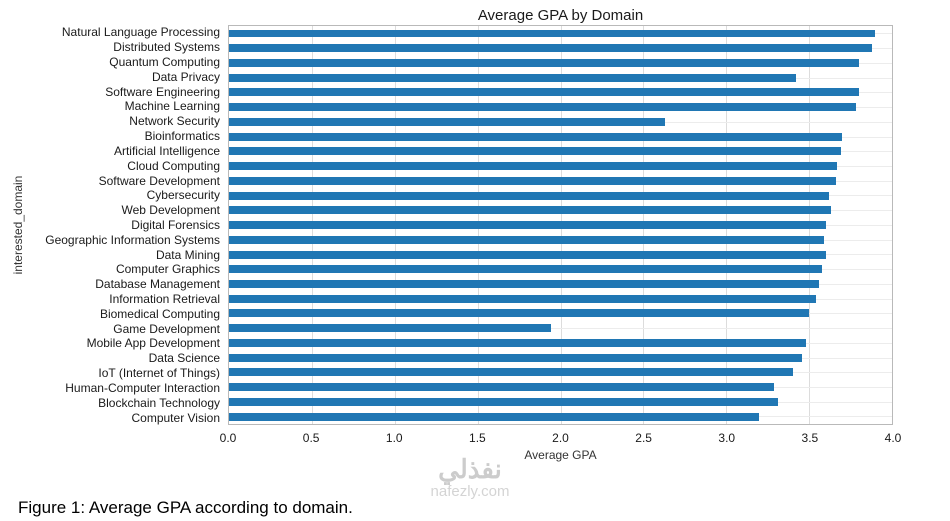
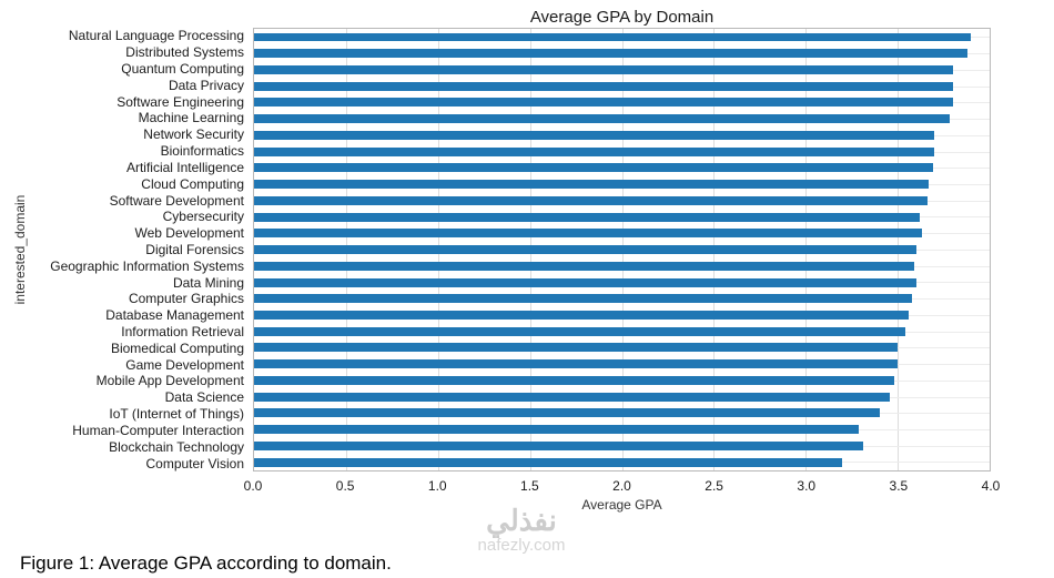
Data Privacy: 3.42 -> 3.80
Network Security: 2.63 -> 3.70
Game Development: 1.94 -> 3.50
